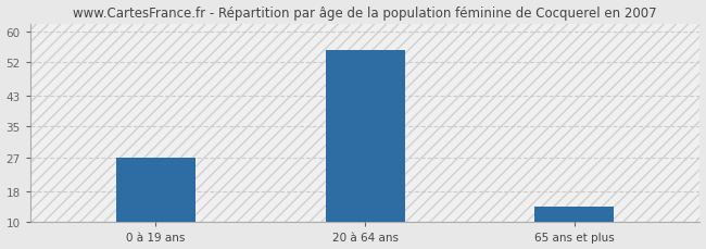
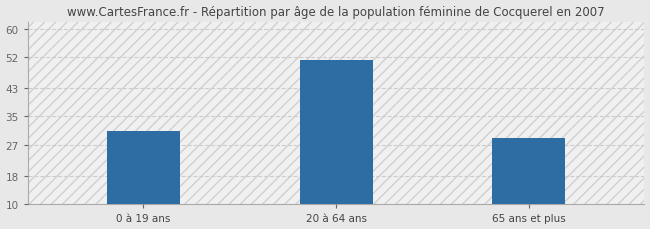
0 à 19 ans: 27 -> 31
20 à 64 ans: 55 -> 51
65 ans et plus: 14 -> 29
